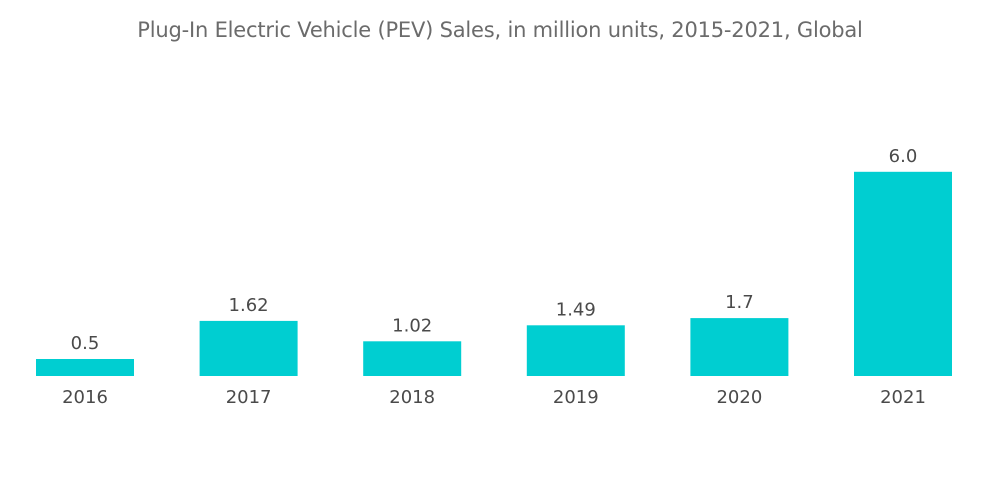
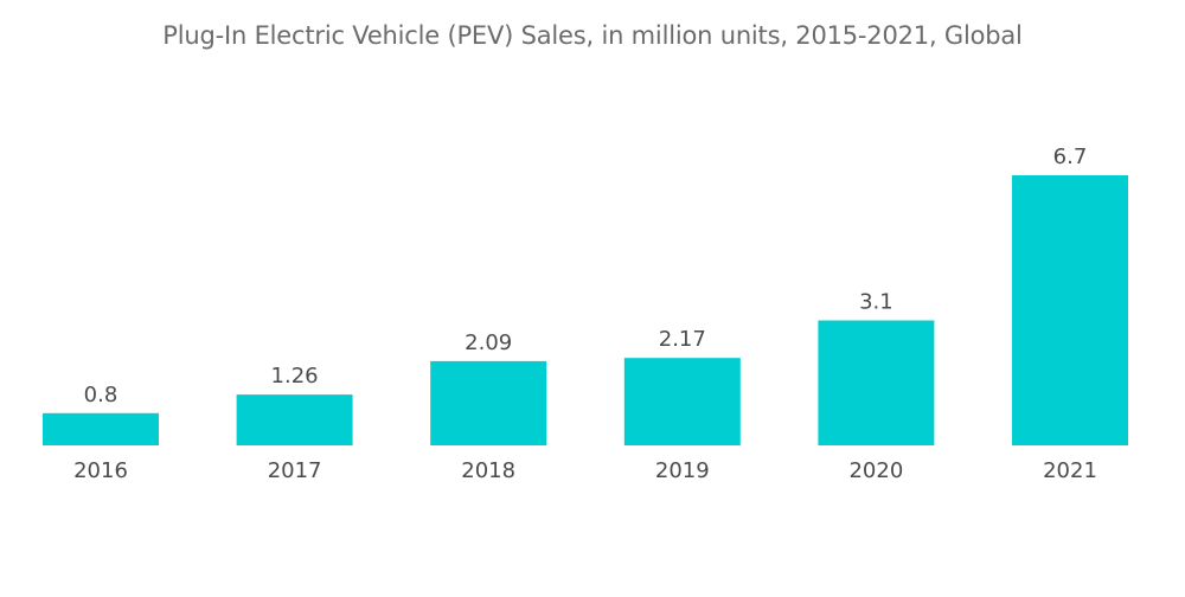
2016: 0.5 -> 0.8
2017: 1.62 -> 1.26
2018: 1.02 -> 2.09
2019: 1.49 -> 2.17
2020: 1.7 -> 3.1
2021: 6.0 -> 6.7
